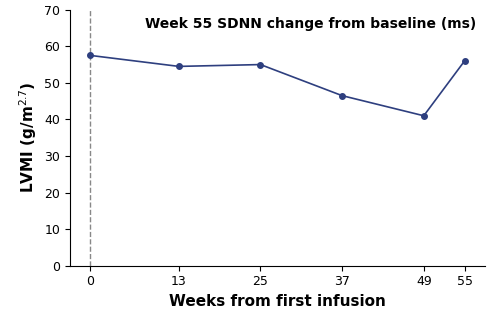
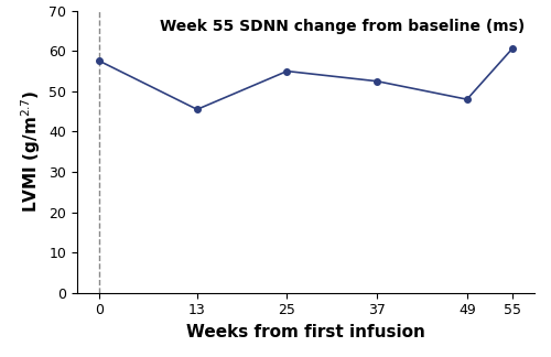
13: 54.5 -> 45.5
37: 46.5 -> 52.5
49: 41.0 -> 48.0
55: 56.0 -> 60.5
